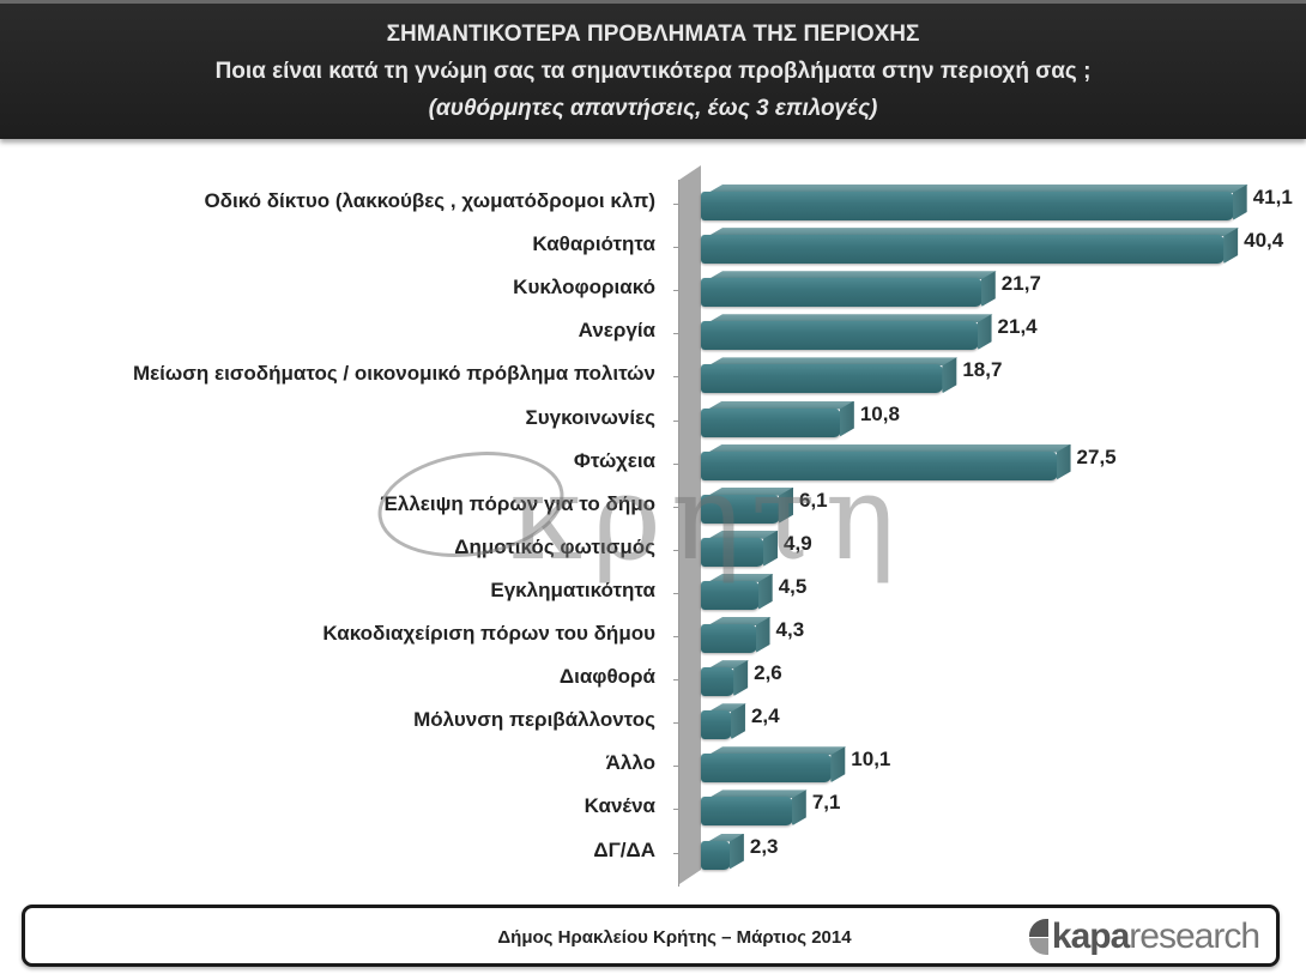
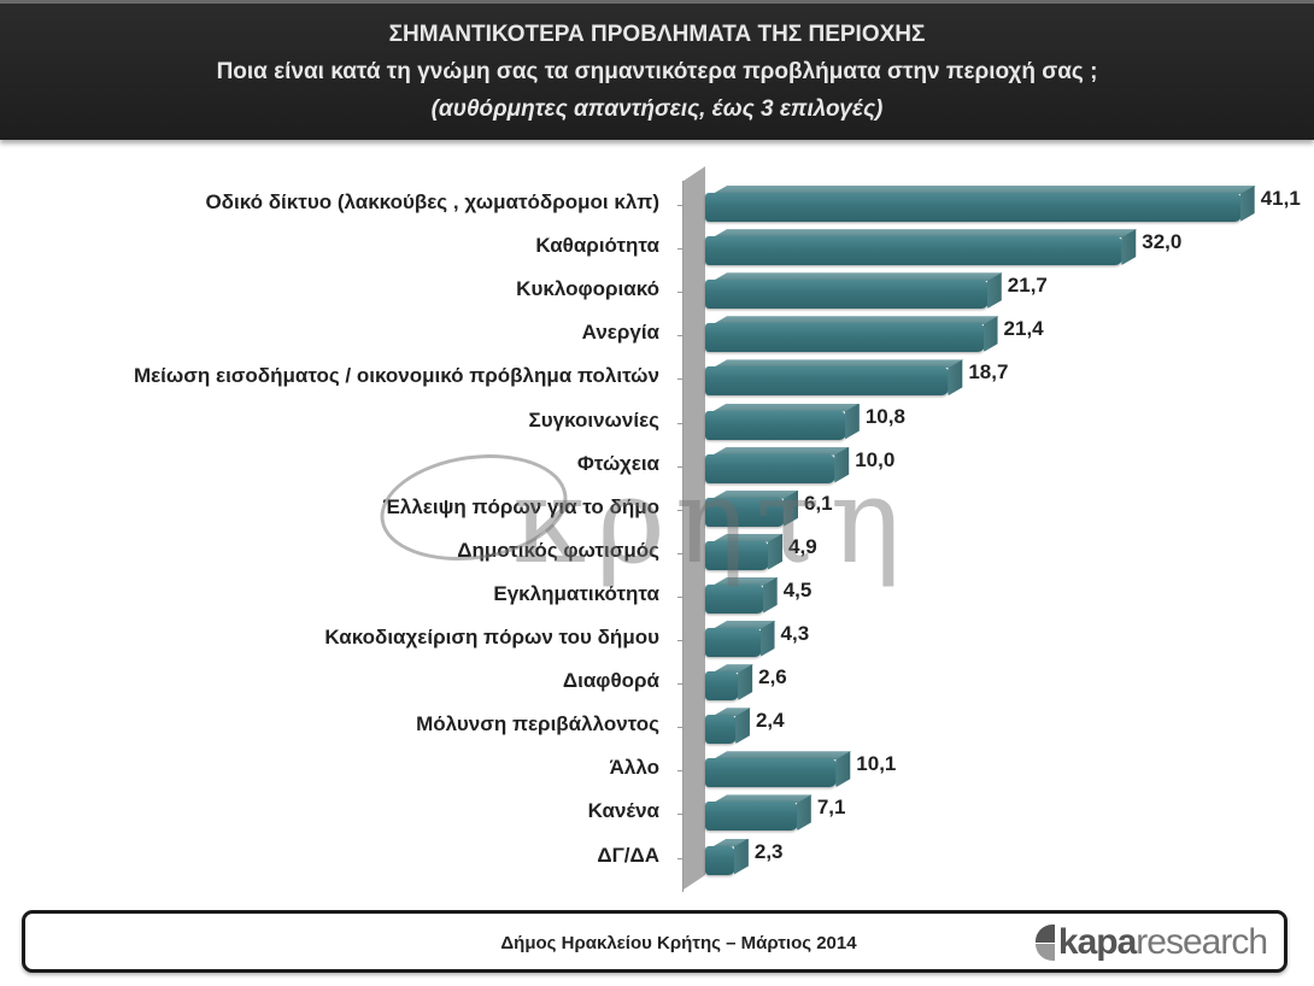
Καθαριότητα: 40,4 -> 32,0
Φτώχεια: 27,5 -> 10,0
